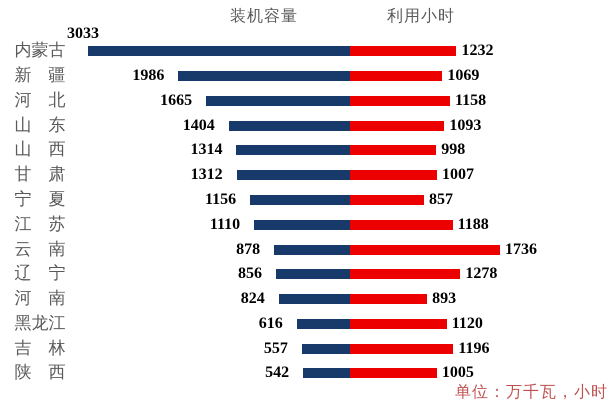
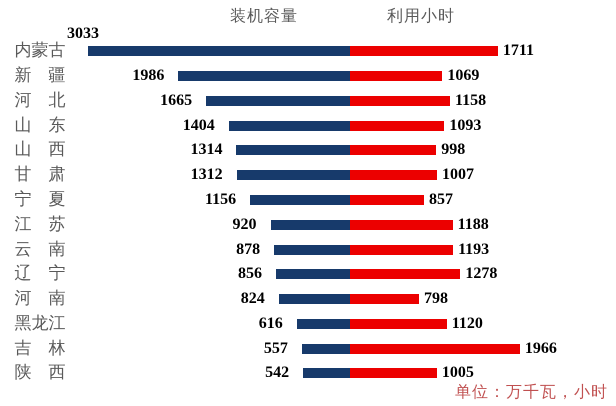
利用小时/内蒙古: 1232 -> 1711
装机容量/江 苏: 1110 -> 920
利用小时/云 南: 1736 -> 1193
利用小时/河 南: 893 -> 798
利用小时/吉 林: 1196 -> 1966
